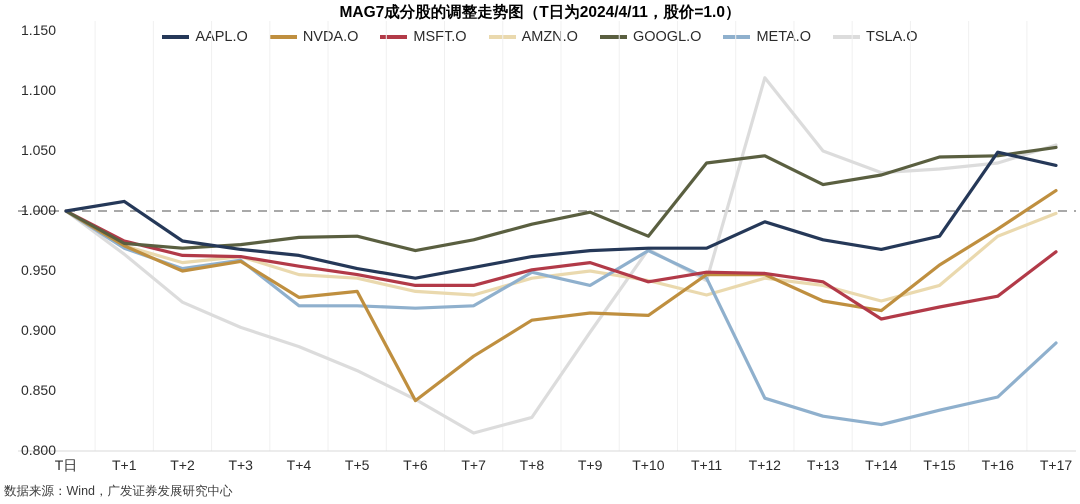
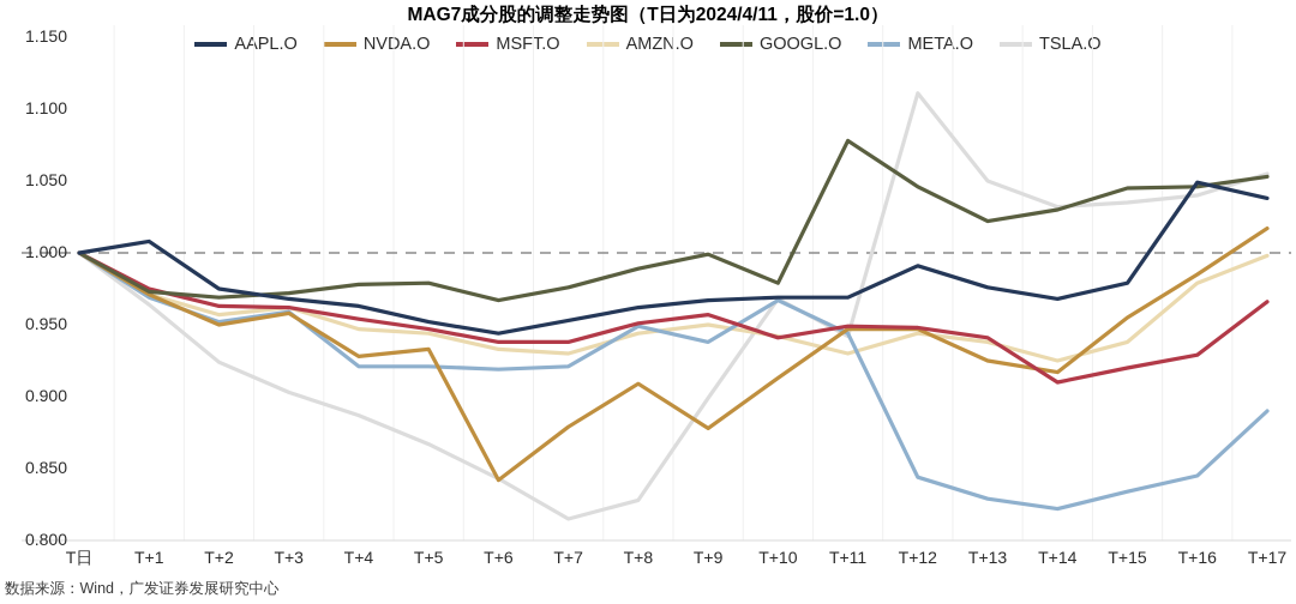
NVDA.O/T+9: 0.915 -> 0.878
GOOGL.O/T+11: 1.040 -> 1.078
